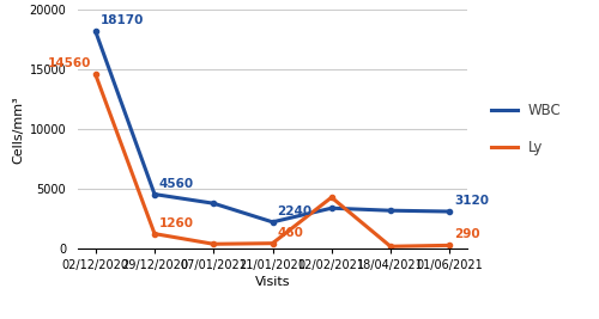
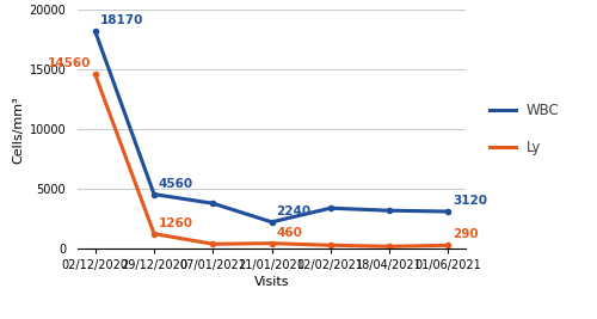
Ly/02/02/2021: 4300 -> 300
